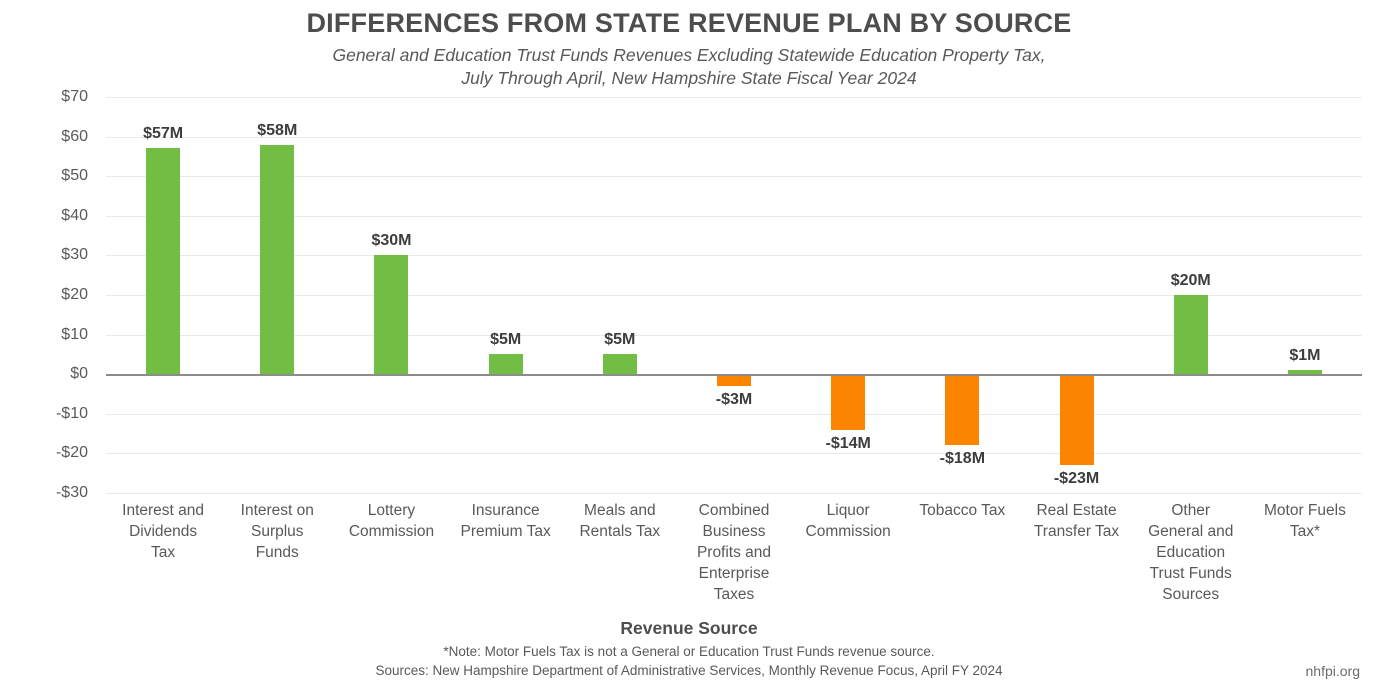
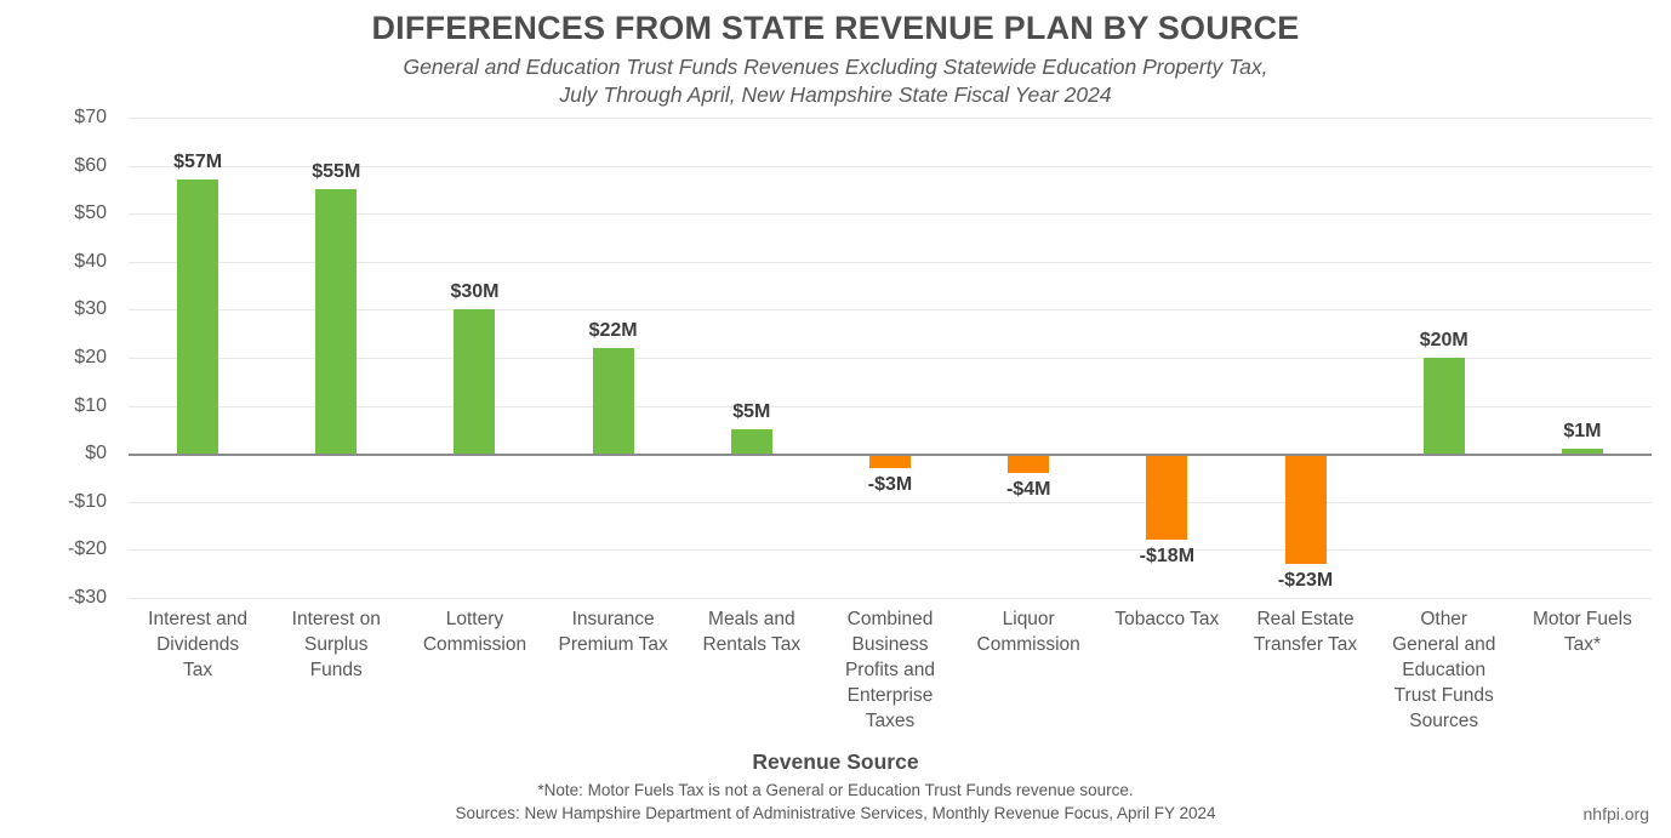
Interest on Surplus Funds: $58M -> $55M
Insurance Premium Tax: $5M -> $22M
Liquor Commission: -$14M -> -$4M
